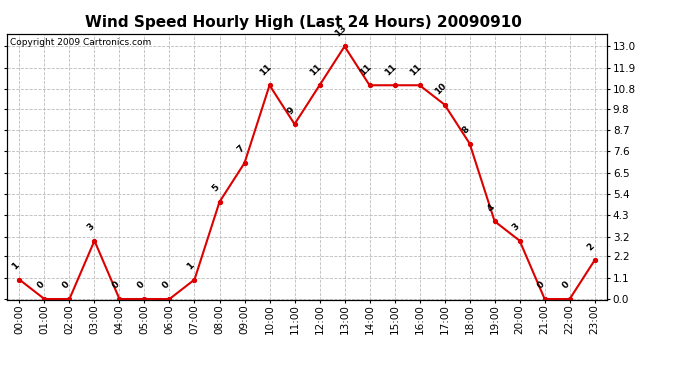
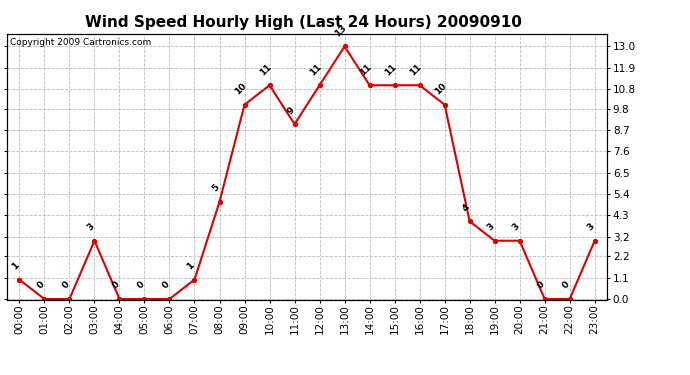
09:00: 7 -> 10
18:00: 8 -> 4
19:00: 4 -> 3
23:00: 2 -> 3
